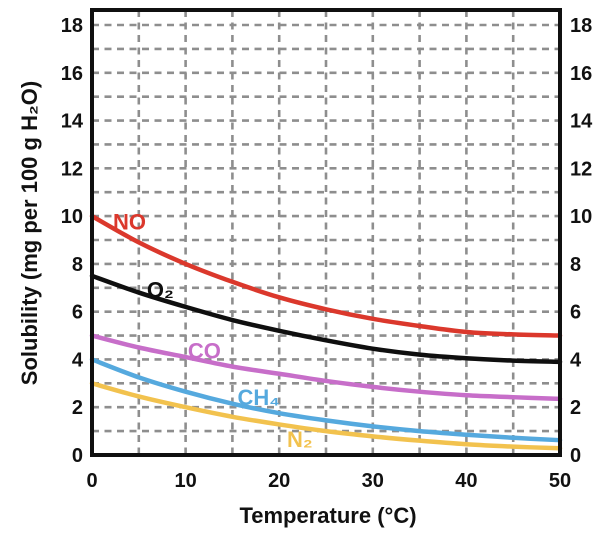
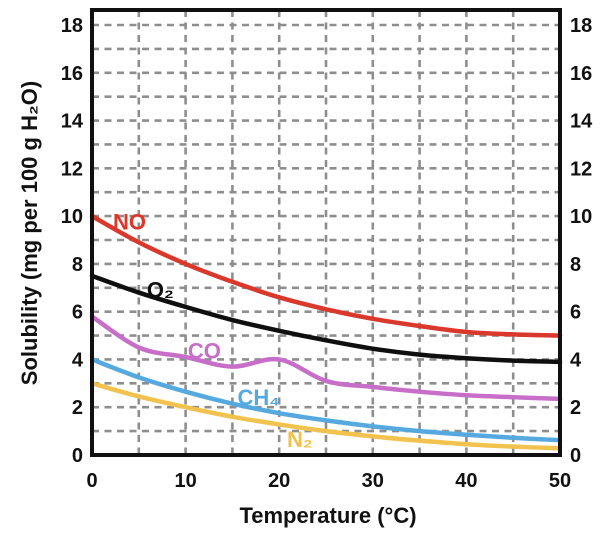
CO/0: 5.0 -> 5.8
CO/20: 3.4 -> 4.0
